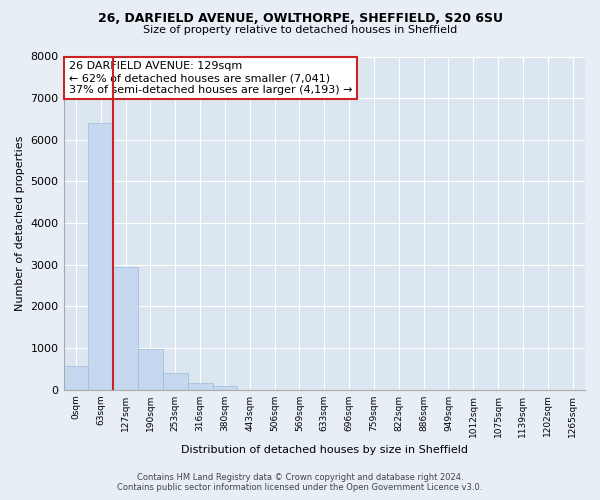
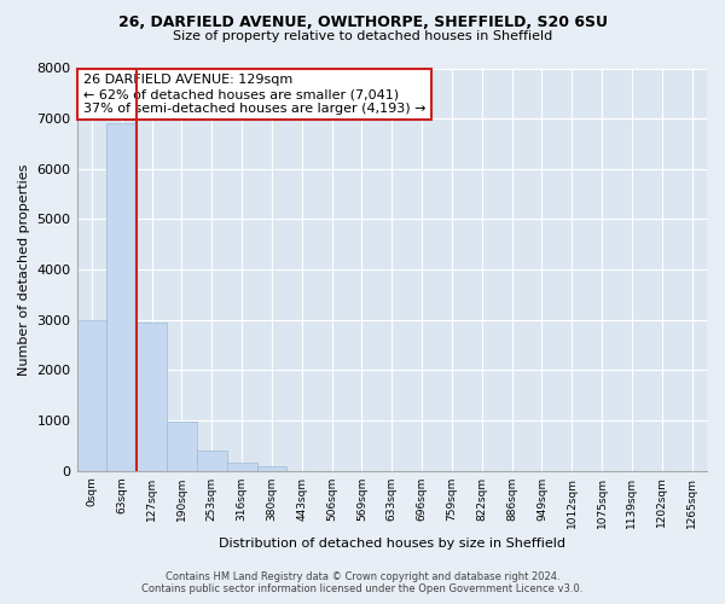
0sqm: 560 -> 3000
63sqm: 6400 -> 6900
